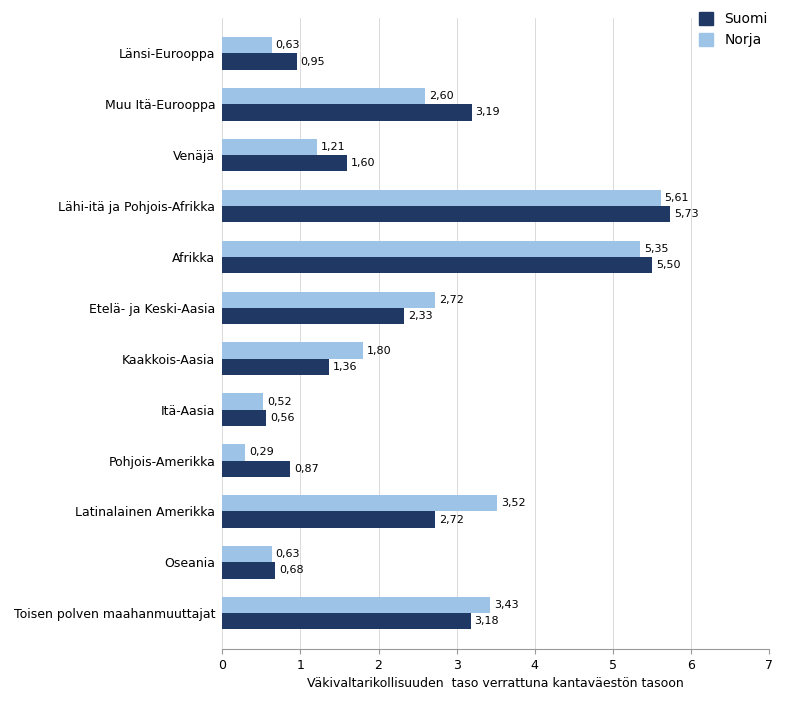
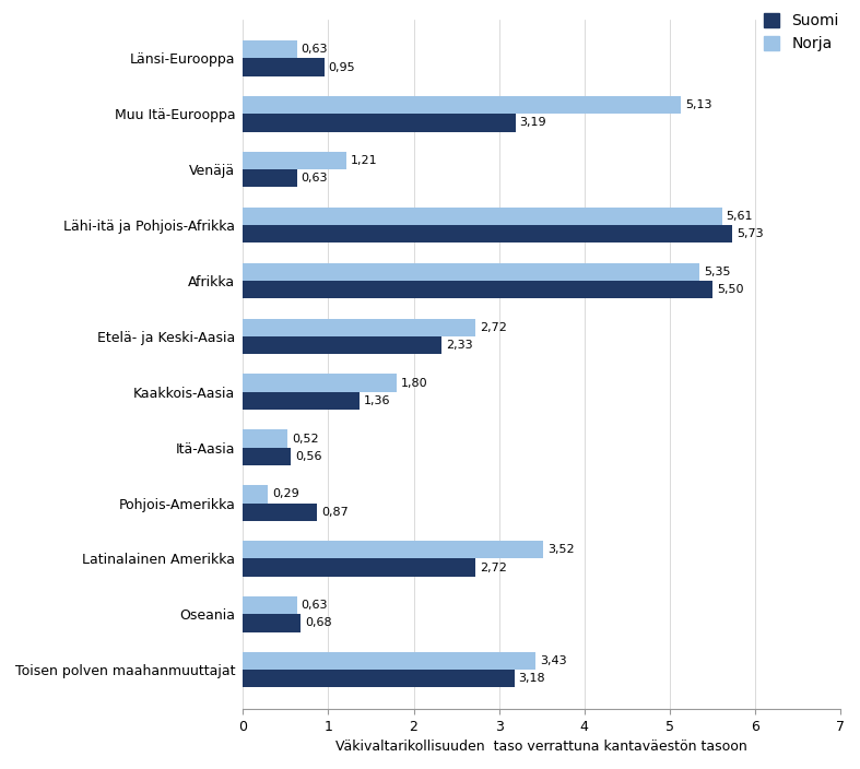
Norja/Muu Itä-Eurooppa: 2,60 -> 5,13
Suomi/Venäjä: 1,60 -> 0,63
